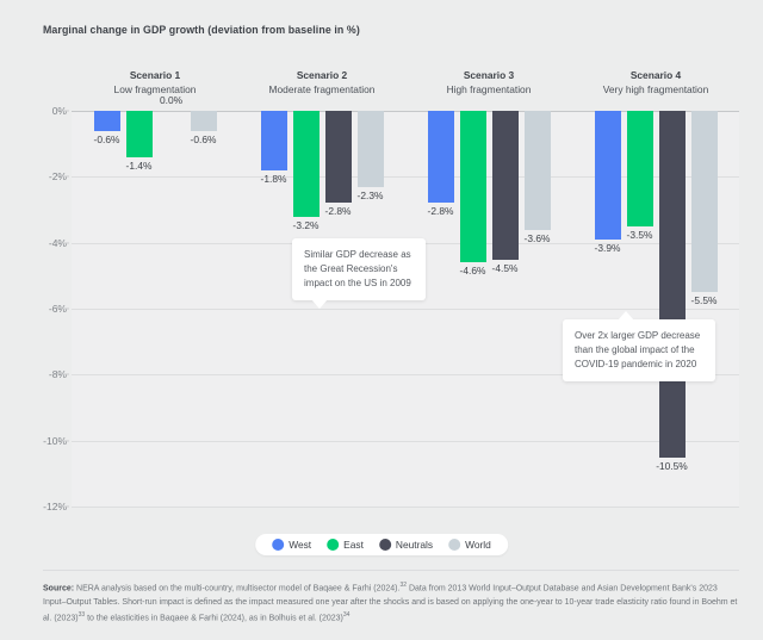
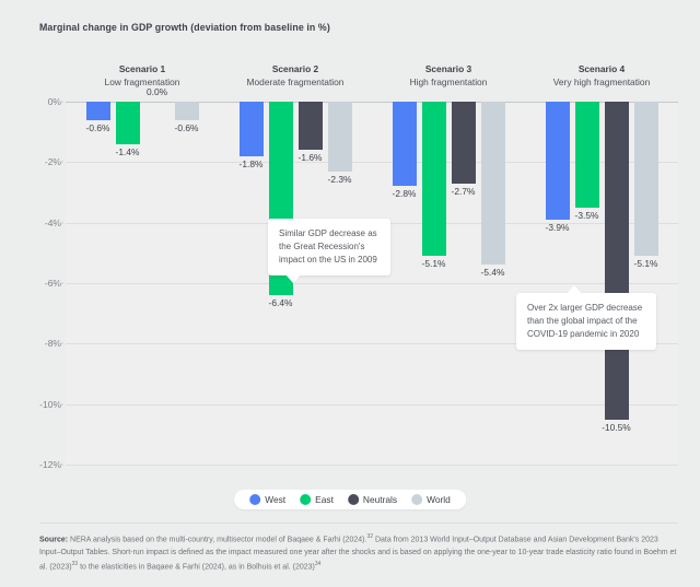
East/Scenario 2: -3.2% -> -6.4%
Neutrals/Scenario 2: -2.8% -> -1.6%
East/Scenario 3: -4.6% -> -5.1%
Neutrals/Scenario 3: -4.5% -> -2.7%
World/Scenario 3: -3.6% -> -5.4%
World/Scenario 4: -5.5% -> -5.1%
